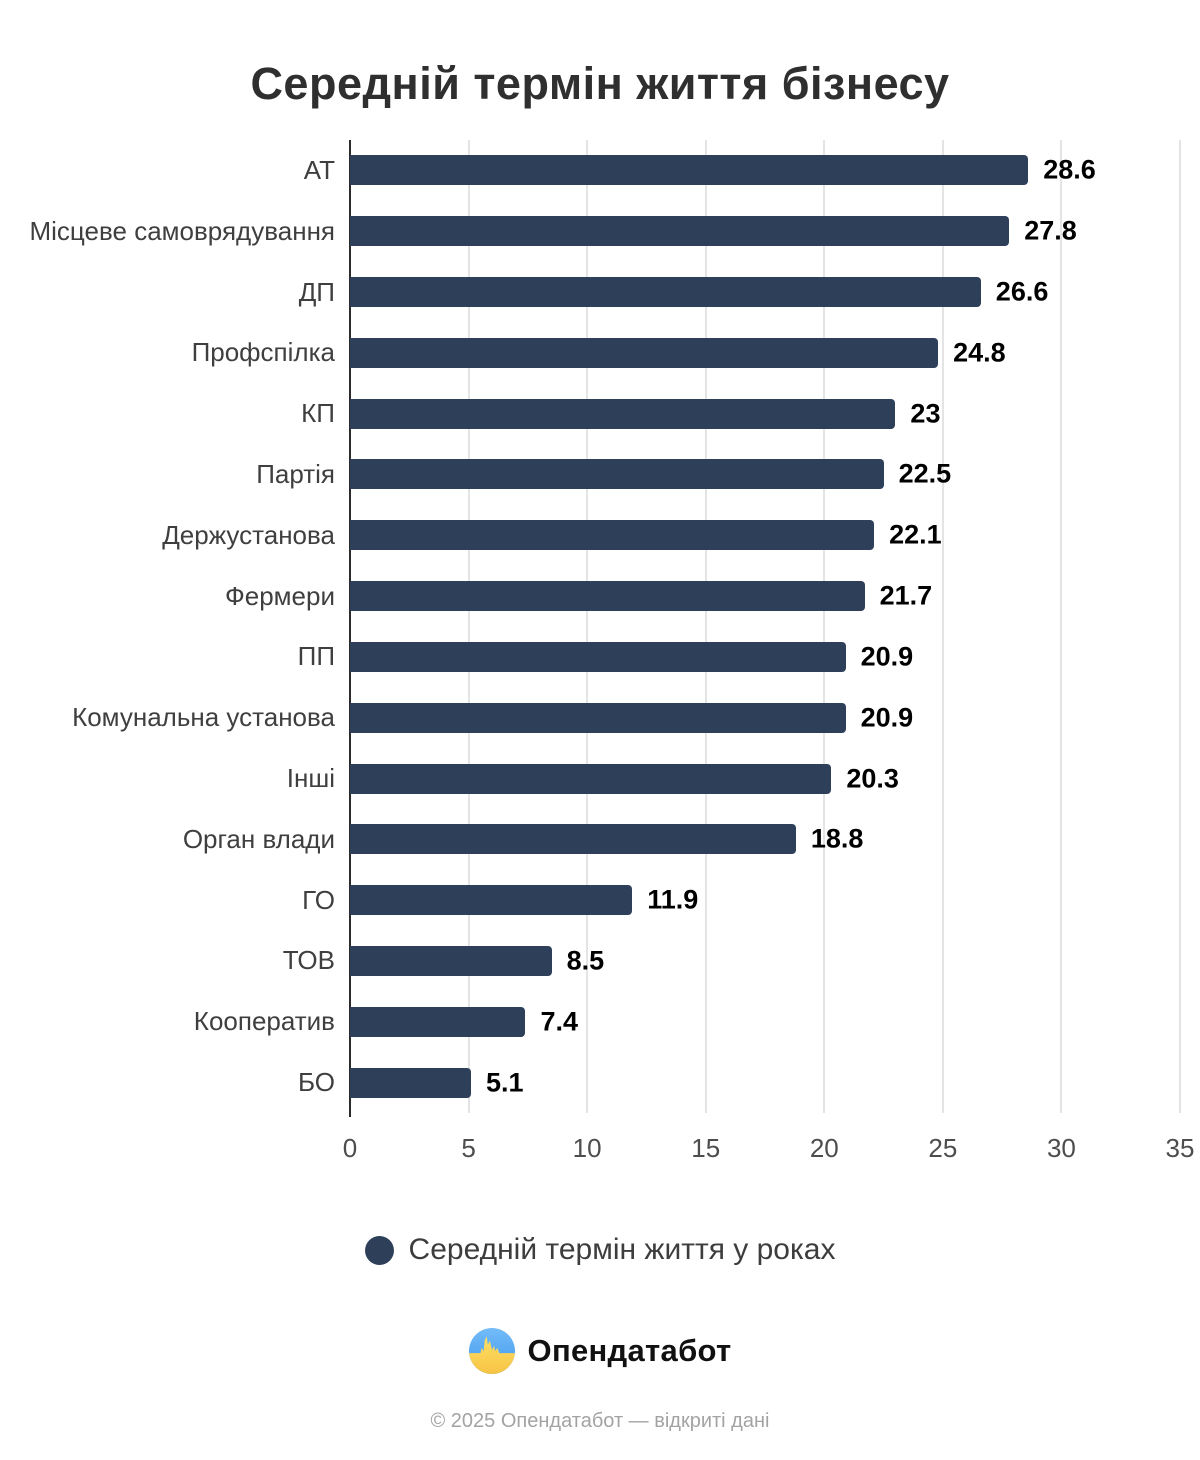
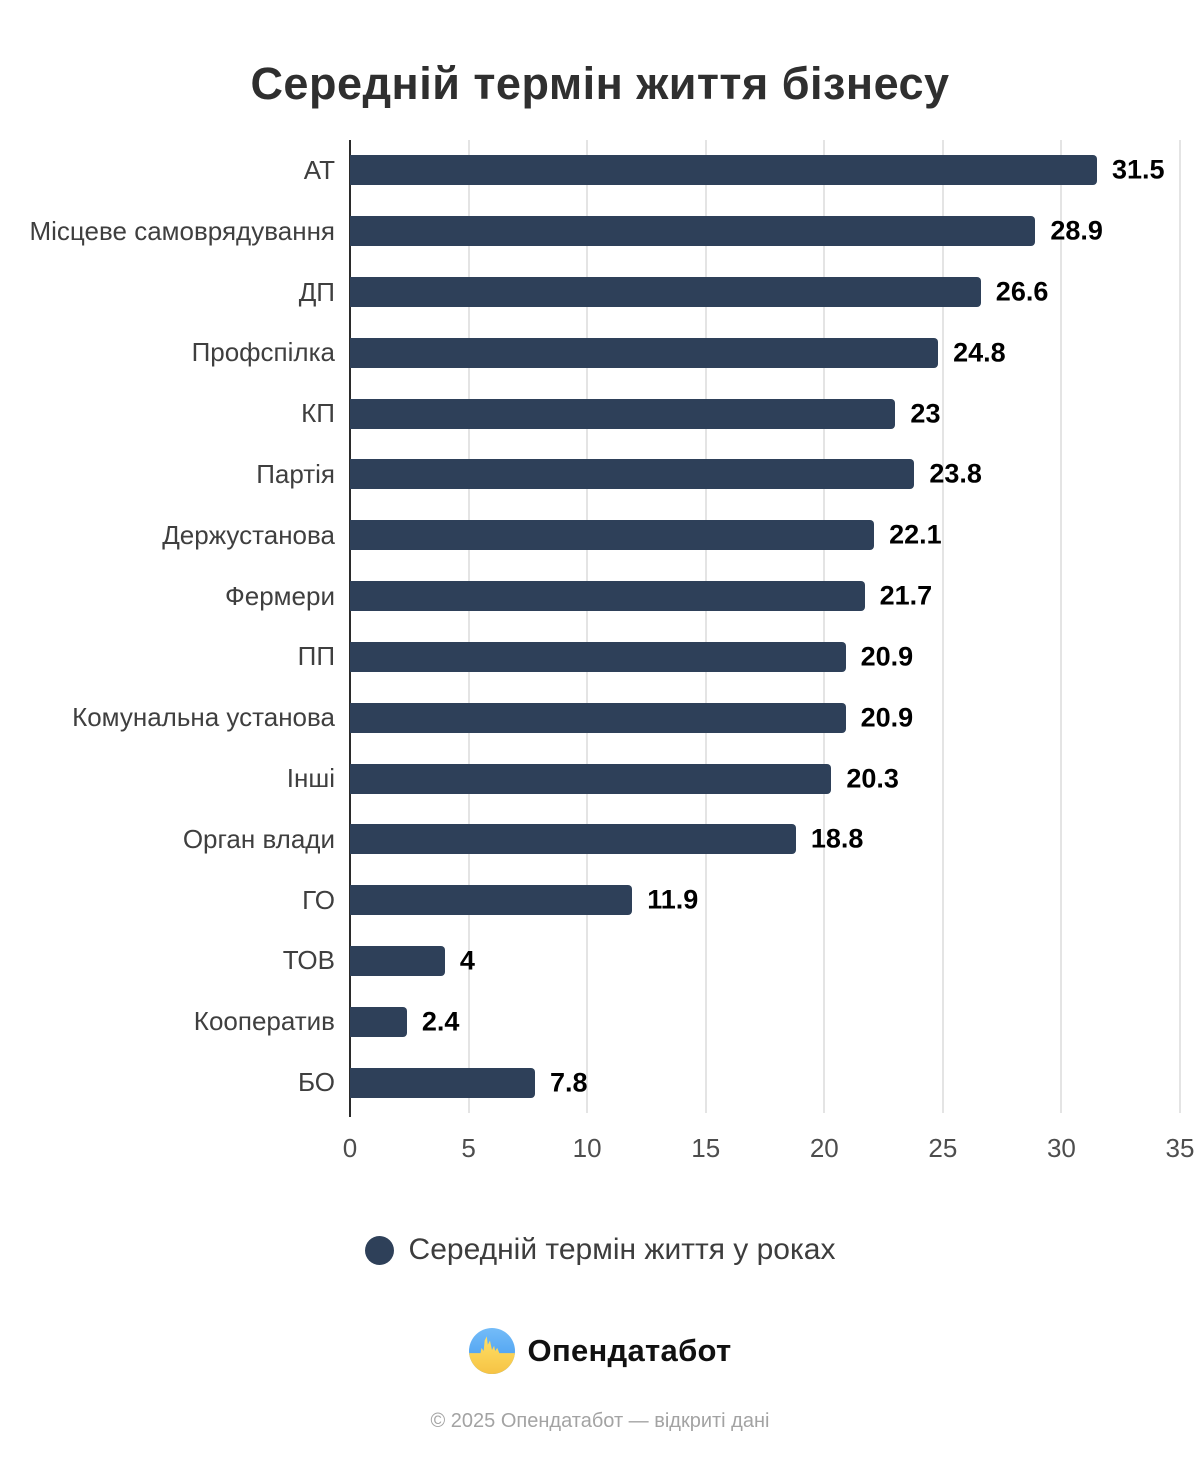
АТ: 28.6 -> 31.5
Місцеве самоврядування: 27.8 -> 28.9
Партія: 22.5 -> 23.8
ТОВ: 8.5 -> 4
Кооператив: 7.4 -> 2.4
БО: 5.1 -> 7.8
